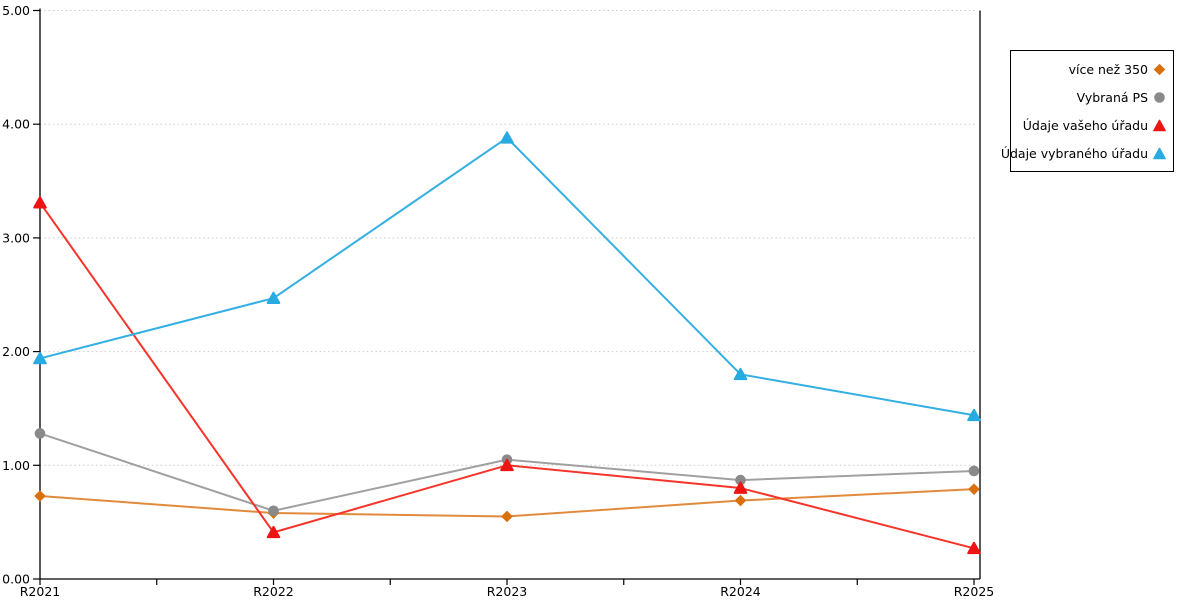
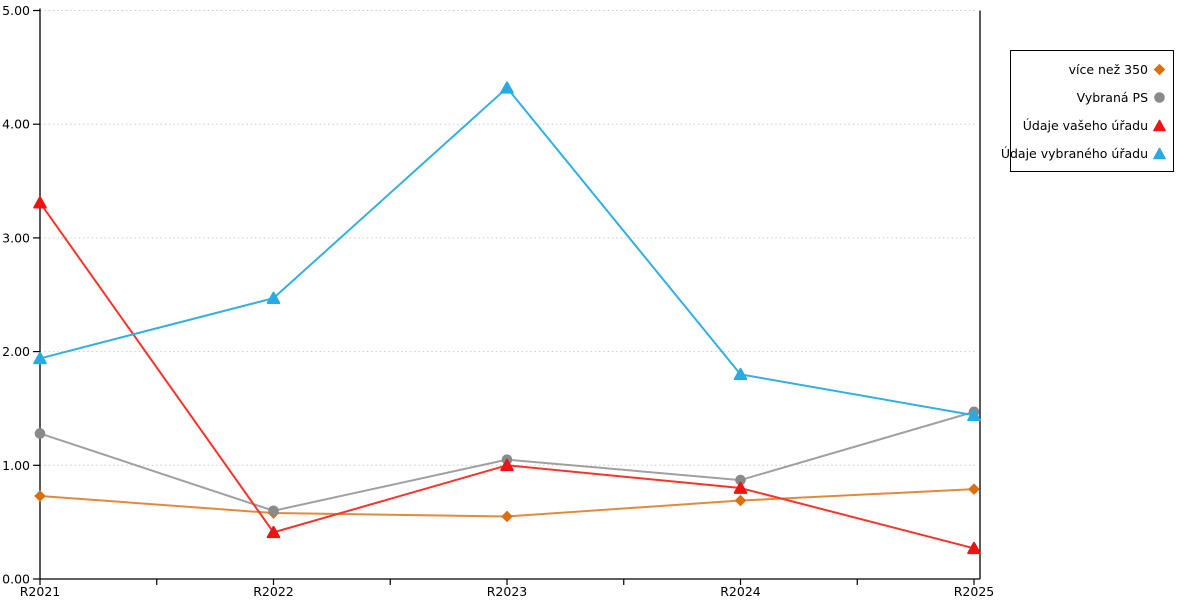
Údaje vybraného úřadu/R2023: 3.88 -> 4.32
Vybraná PS/R2025: 0.95 -> 1.47
